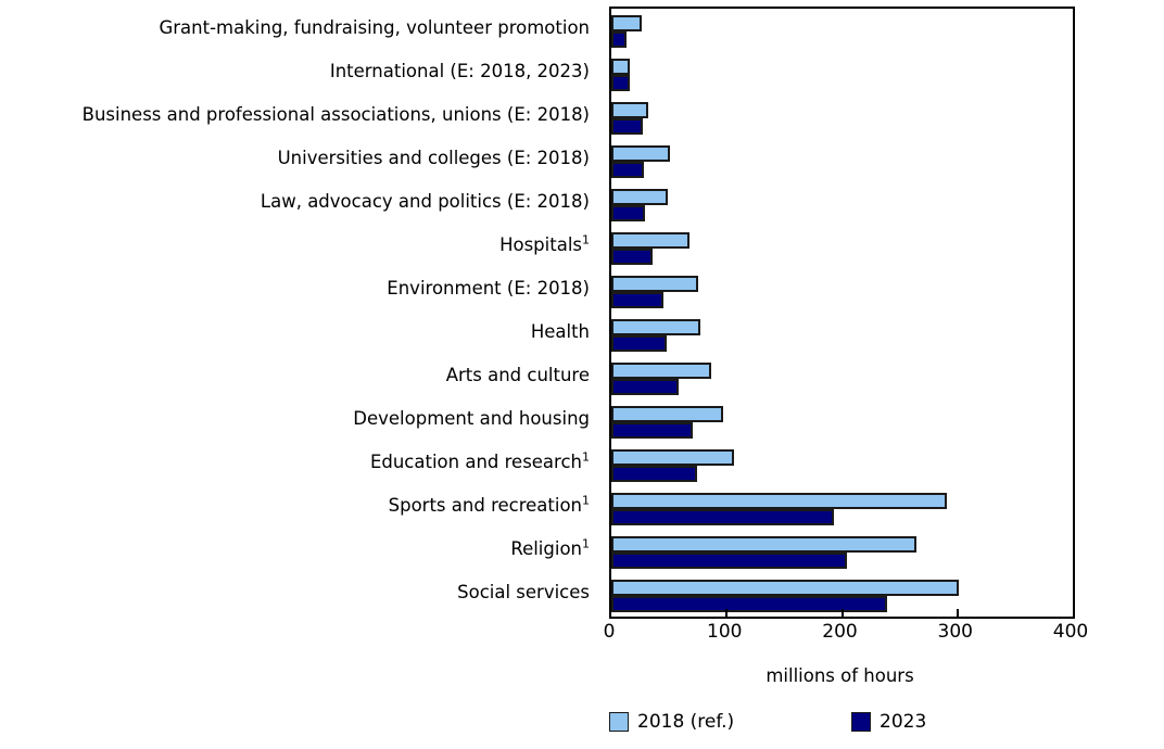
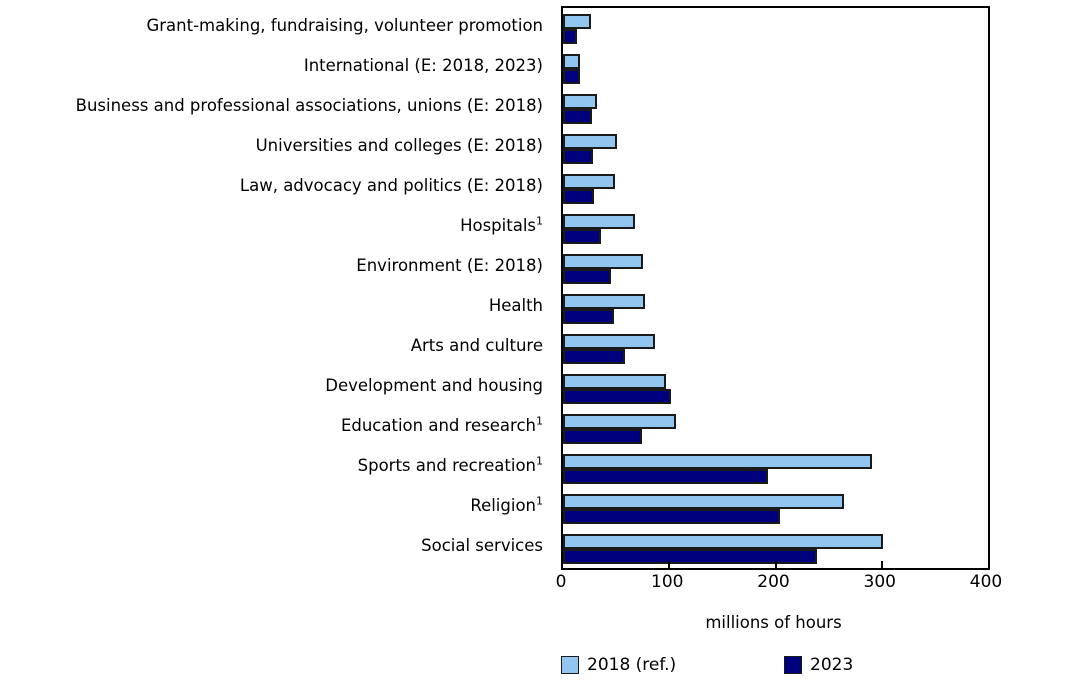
2023/Development and housing: 71 -> 102
